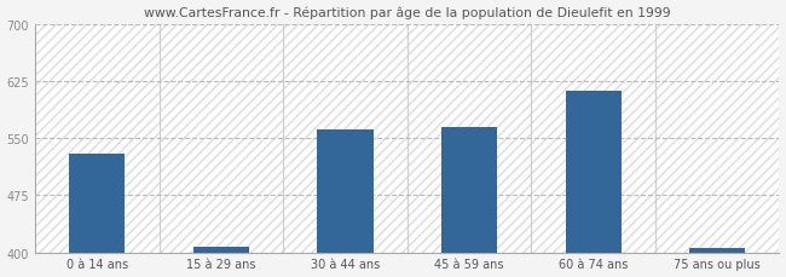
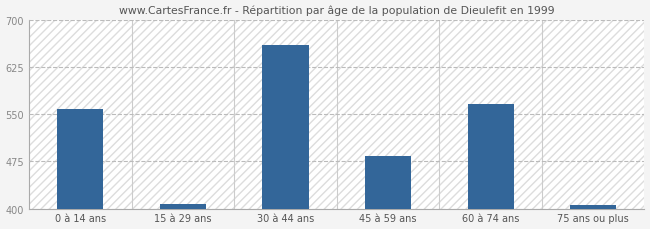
0 à 14 ans: 530 -> 558
30 à 44 ans: 562 -> 660
45 à 59 ans: 565 -> 484
60 à 74 ans: 612 -> 566
